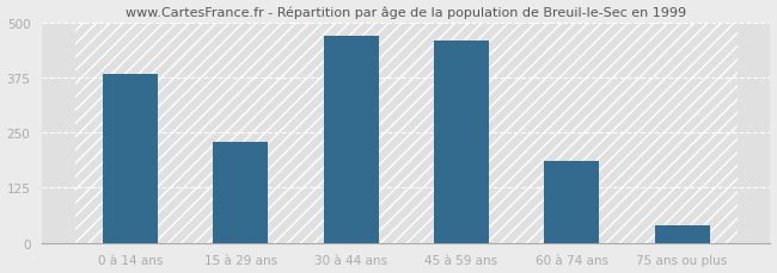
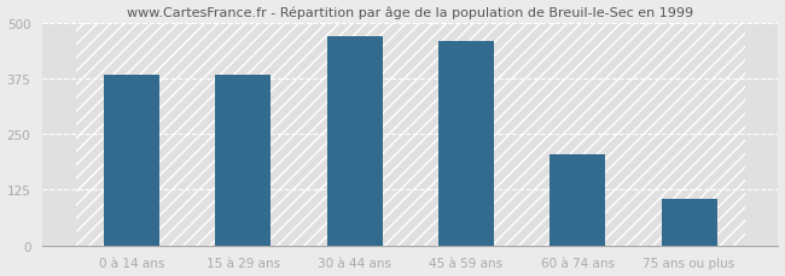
15 à 29 ans: 230 -> 384
60 à 74 ans: 185 -> 205
75 ans ou plus: 40 -> 105
